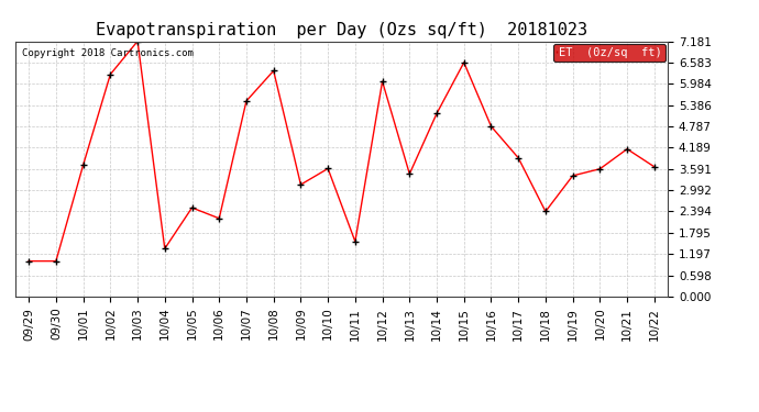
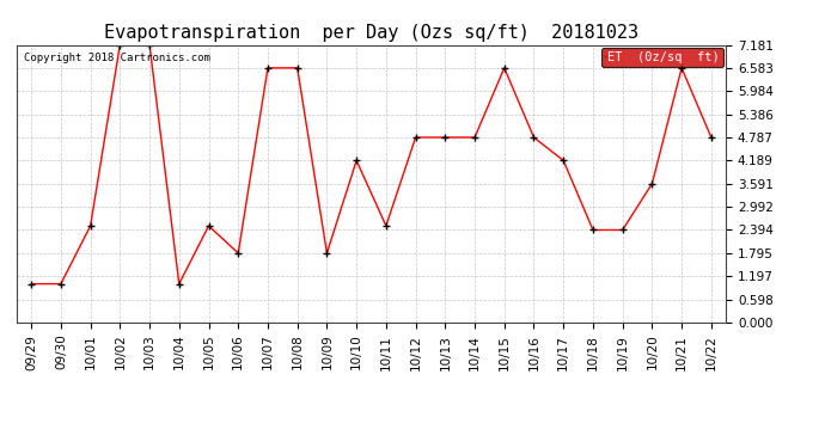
10/01: 3.70 -> 2.50
10/02: 6.25 -> 7.18
10/04: 1.35 -> 1.00
10/06: 2.20 -> 1.79
10/07: 5.50 -> 6.58
10/08: 6.35 -> 6.58
10/09: 3.15 -> 1.79
10/10: 3.60 -> 4.19
10/11: 1.55 -> 2.50
10/12: 6.05 -> 4.79
10/13: 3.45 -> 4.79
10/14: 5.15 -> 4.79
10/17: 3.90 -> 4.19
10/19: 3.40 -> 2.39
10/21: 4.15 -> 6.58
10/22: 3.65 -> 4.79
